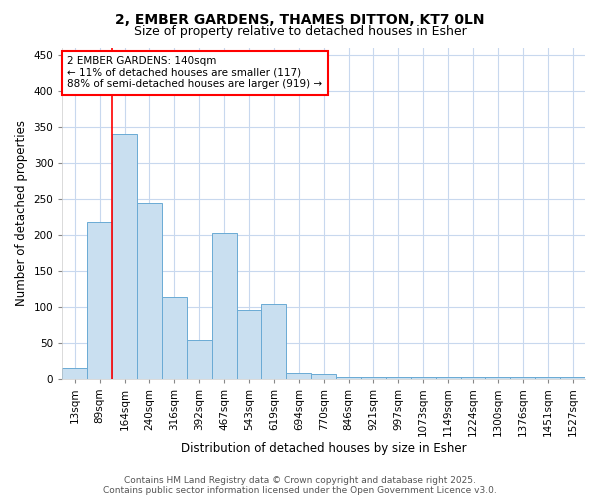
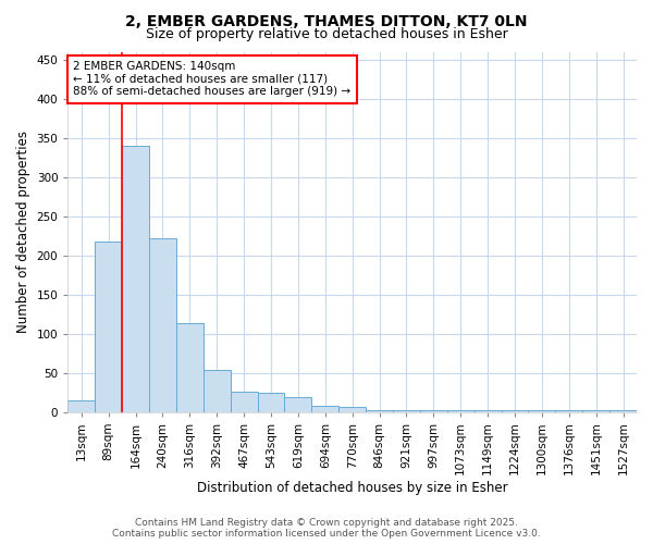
240sqm: 244 -> 222
467sqm: 202 -> 26
543sqm: 96 -> 25
619sqm: 104 -> 19
